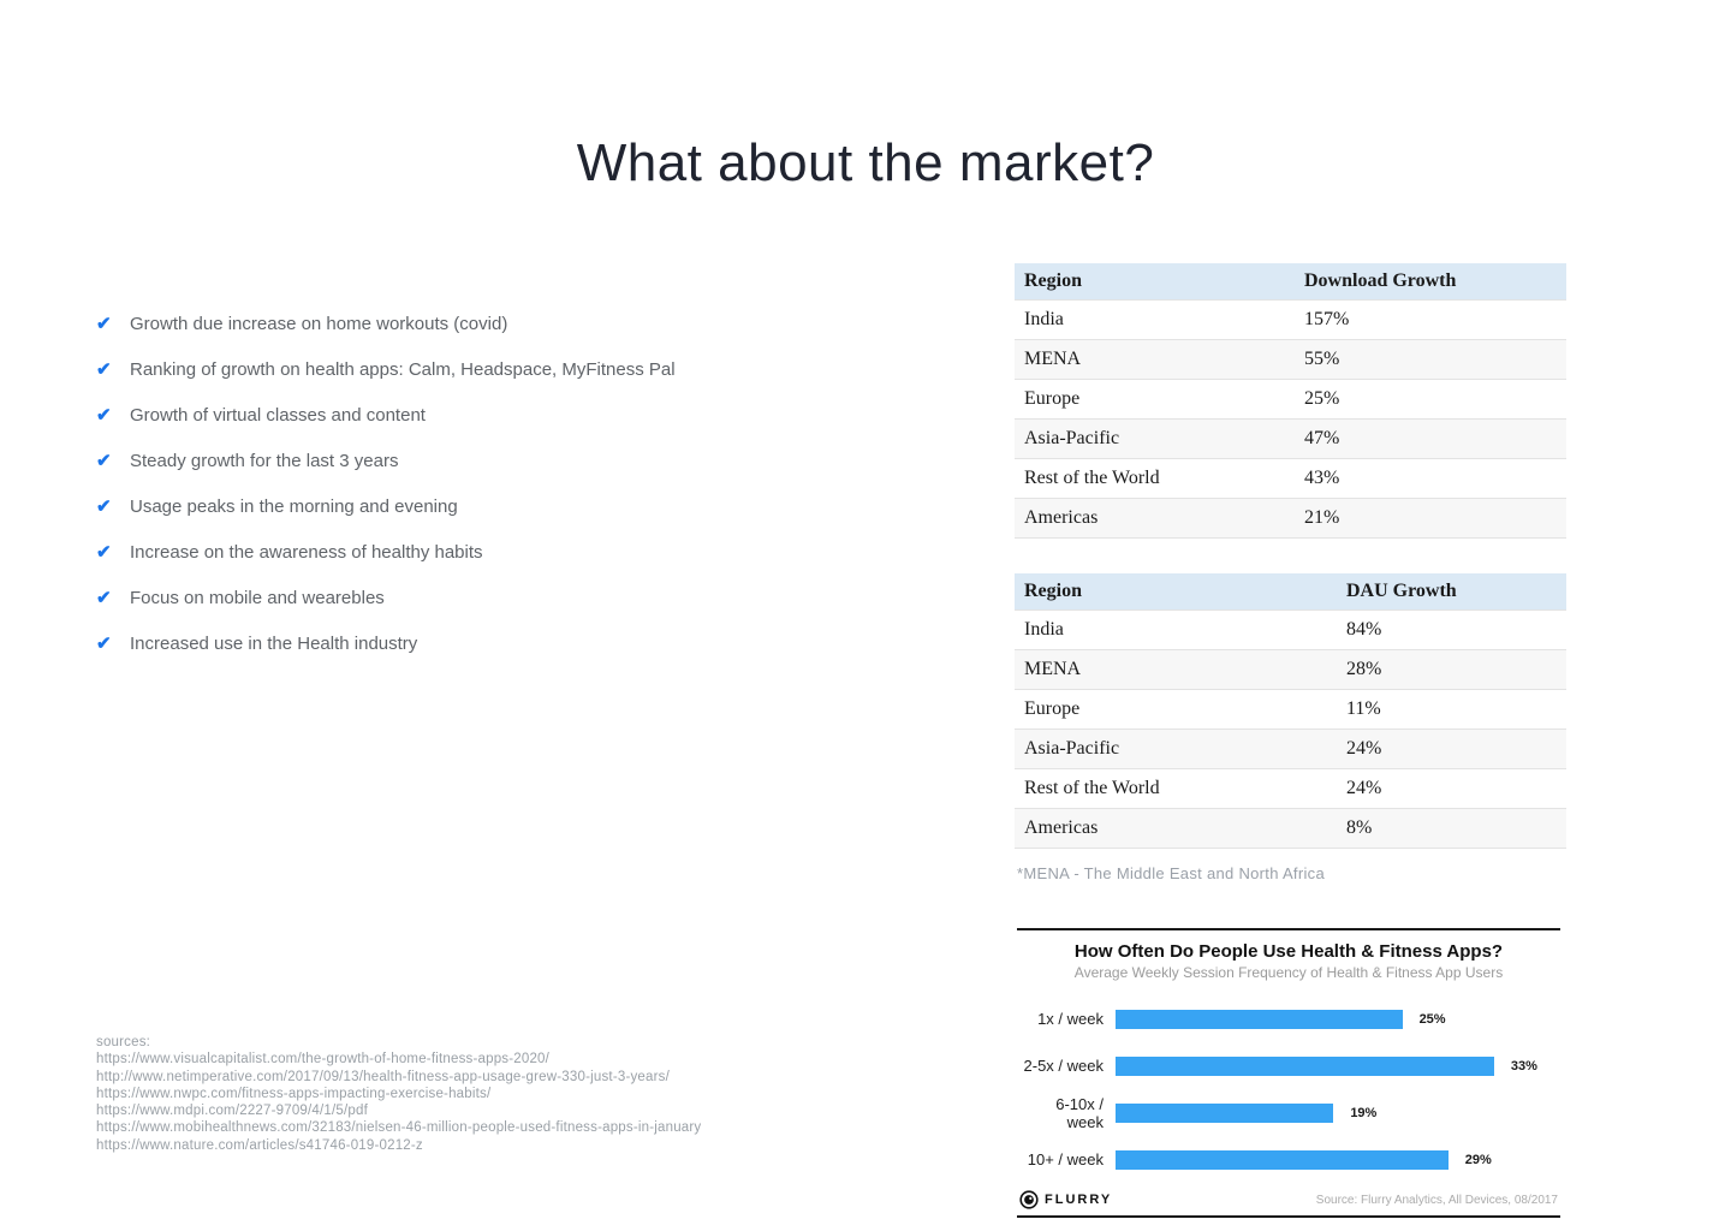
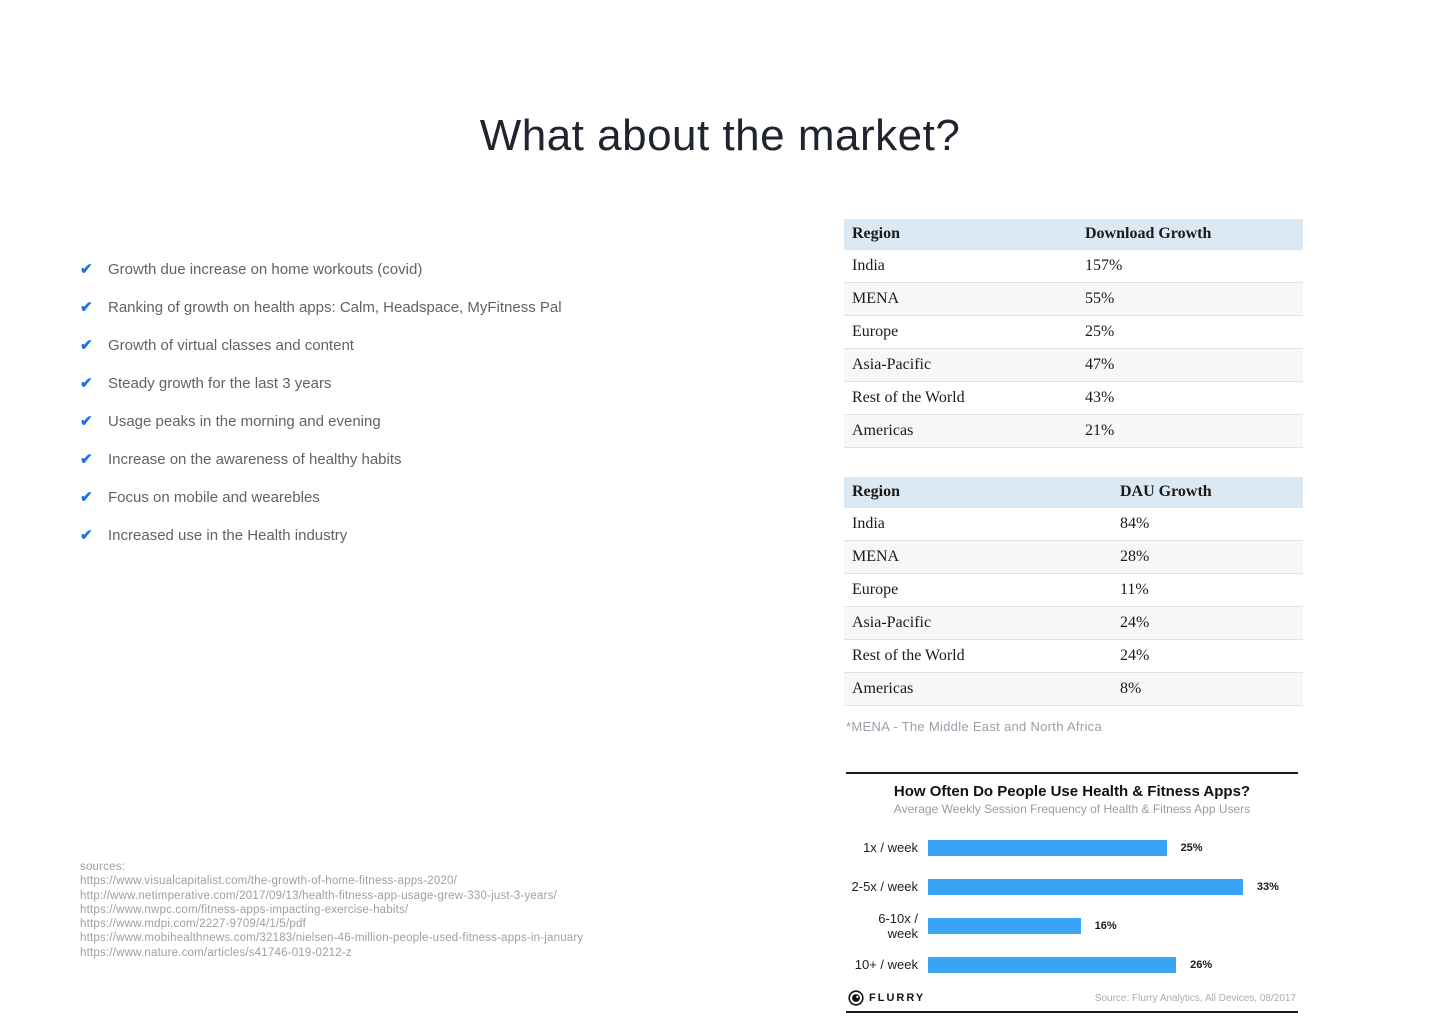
6-10x / week: 19% -> 16%
10+ / week: 29% -> 26%
